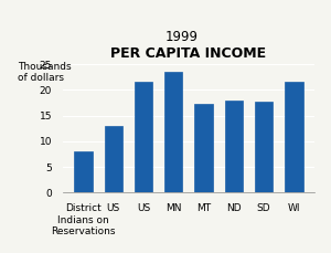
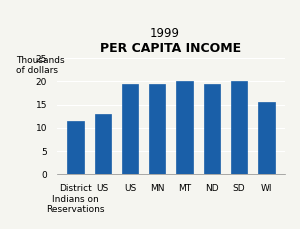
District Indians on Reservations: 8.0 -> 11.5
US: 21.6 -> 19.5
MN: 23.4 -> 19.5
MT: 17.3 -> 20.0
ND: 18.0 -> 19.5
SD: 17.8 -> 20.0
WI: 21.5 -> 15.5
